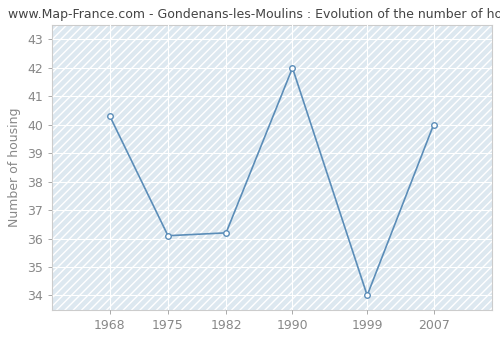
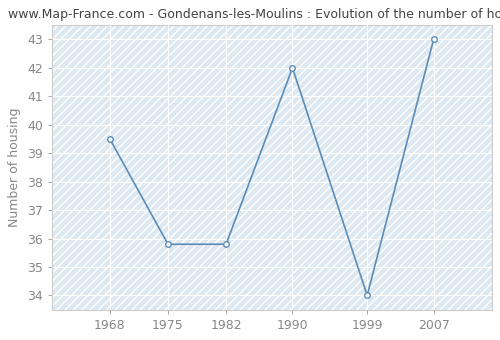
1968: 40.3 -> 39.5
1975: 36.1 -> 35.8
1982: 36.2 -> 35.8
2007: 40.0 -> 43.0
